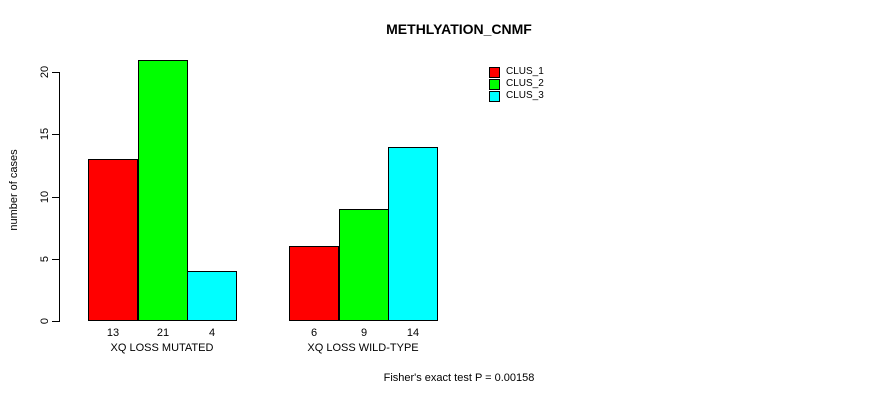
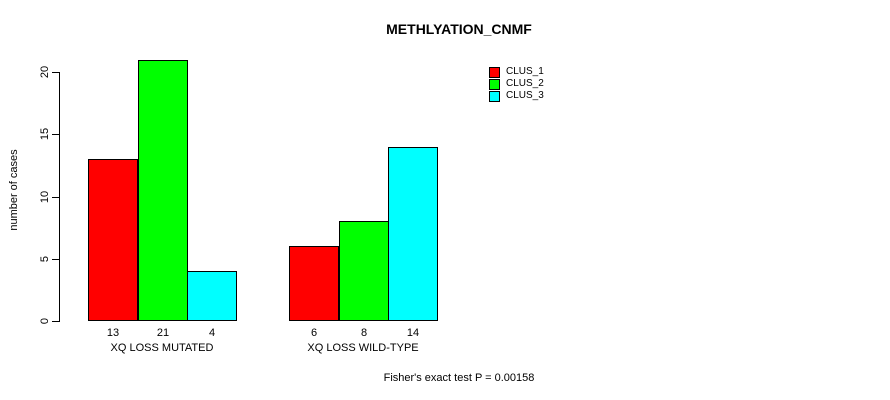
CLUS_2/XQ LOSS WILD-TYPE: 9 -> 8
